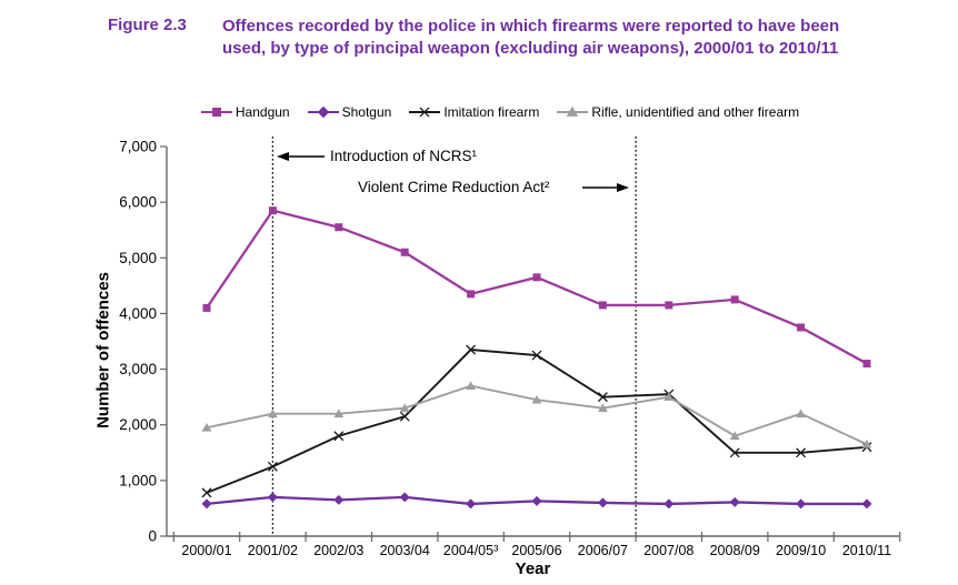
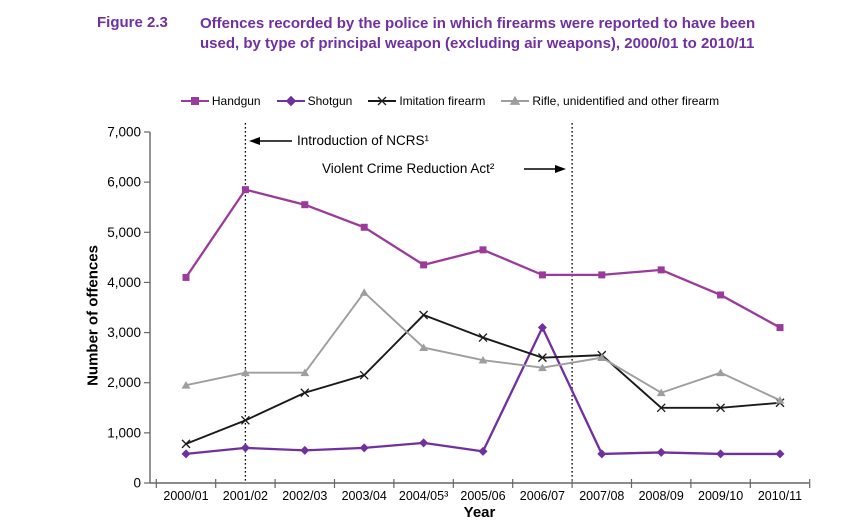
Rifle, unidentified and other firearm/2003/04: 2300 -> 3800
Shotgun/2004/05³: 600 -> 800
Imitation firearm/2005/06: 3200 -> 2900
Shotgun/2006/07: 600 -> 3100
